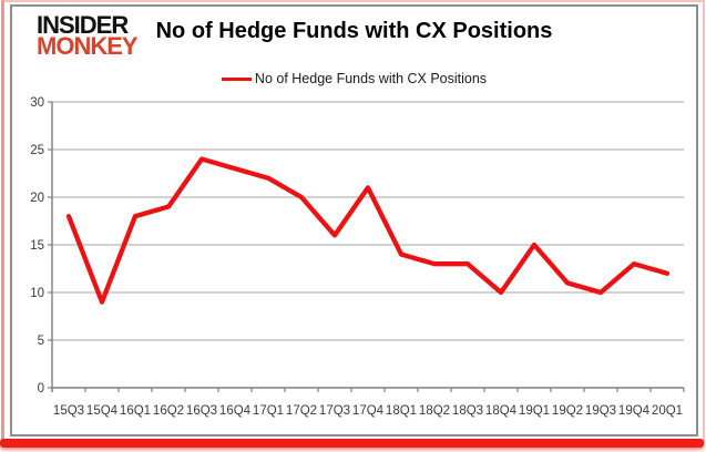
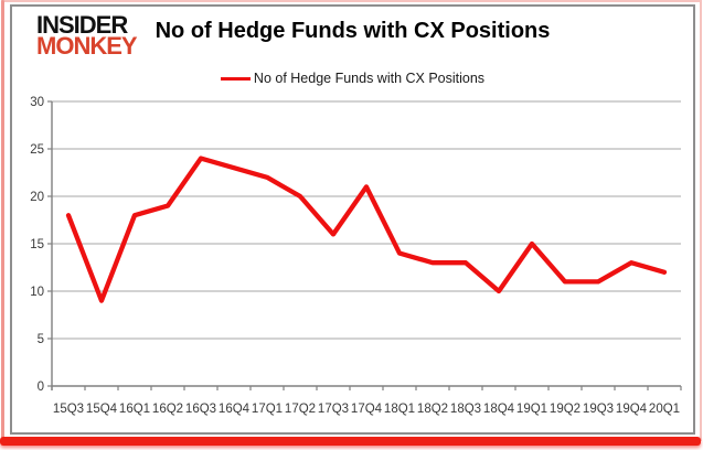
19Q3: 10 -> 11
